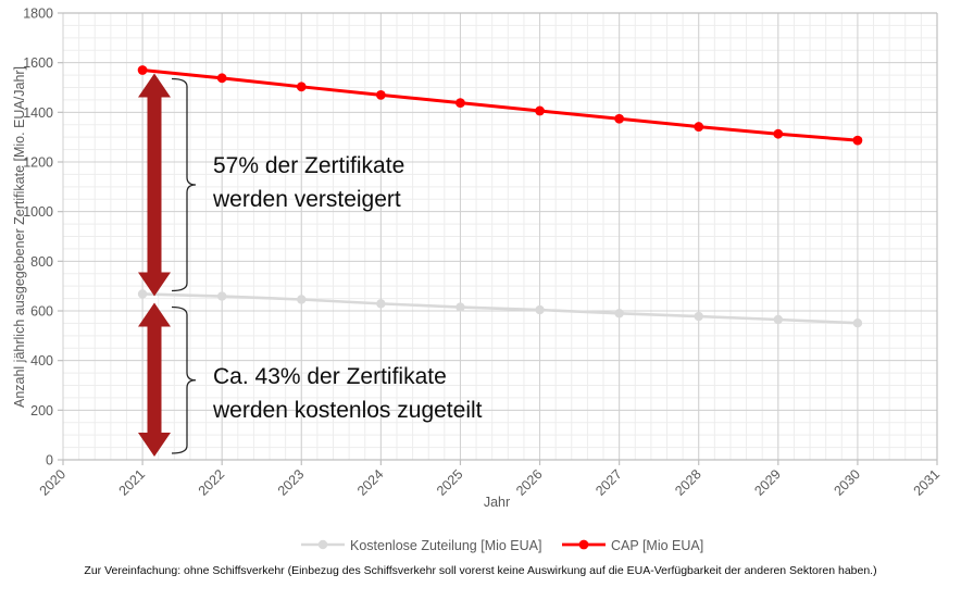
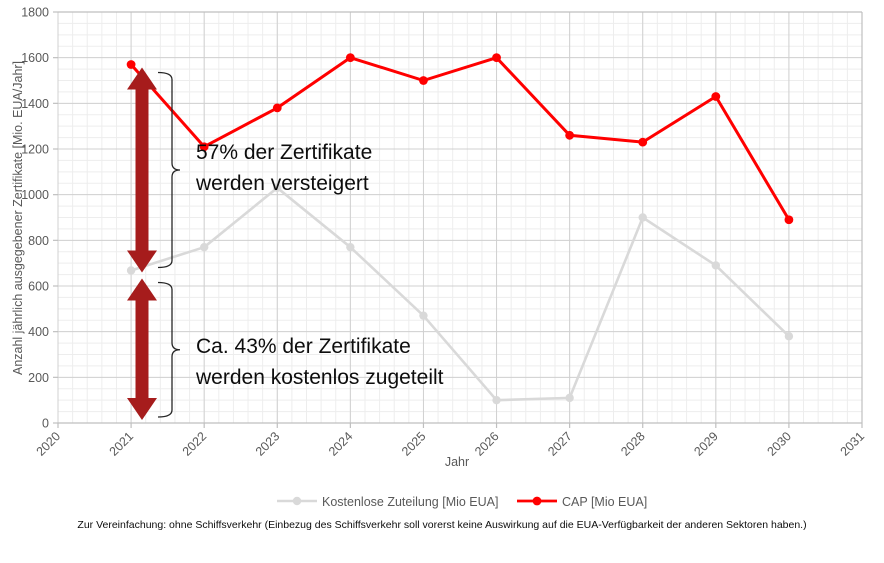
Kostenlose Zuteilung [Mio EUA]/2022: 660 -> 770
CAP [Mio EUA]/2022: 1540 -> 1210
Kostenlose Zuteilung [Mio EUA]/2023: 650 -> 1030
CAP [Mio EUA]/2023: 1500 -> 1380
Kostenlose Zuteilung [Mio EUA]/2024: 630 -> 770
CAP [Mio EUA]/2024: 1470 -> 1600
Kostenlose Zuteilung [Mio EUA]/2025: 620 -> 470
CAP [Mio EUA]/2025: 1440 -> 1500
Kostenlose Zuteilung [Mio EUA]/2026: 600 -> 100
CAP [Mio EUA]/2026: 1410 -> 1600
Kostenlose Zuteilung [Mio EUA]/2027: 590 -> 110
CAP [Mio EUA]/2027: 1370 -> 1260
Kostenlose Zuteilung [Mio EUA]/2028: 580 -> 900
CAP [Mio EUA]/2028: 1340 -> 1230
Kostenlose Zuteilung [Mio EUA]/2029: 560 -> 690
CAP [Mio EUA]/2029: 1310 -> 1430
Kostenlose Zuteilung [Mio EUA]/2030: 550 -> 380
CAP [Mio EUA]/2030: 1290 -> 890
